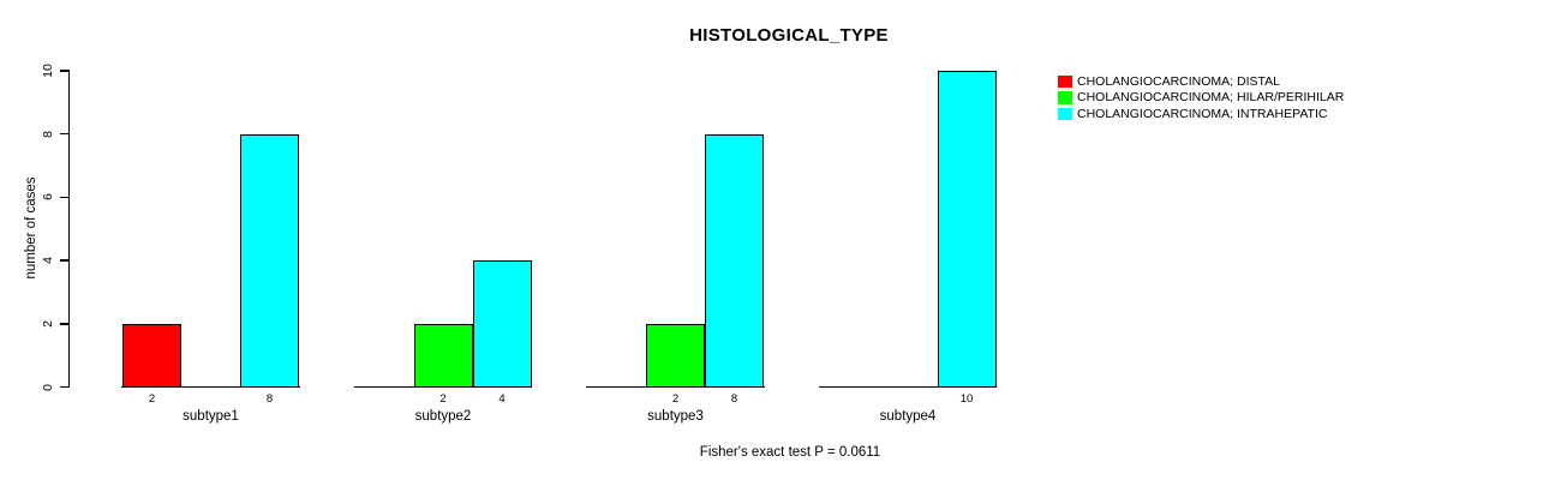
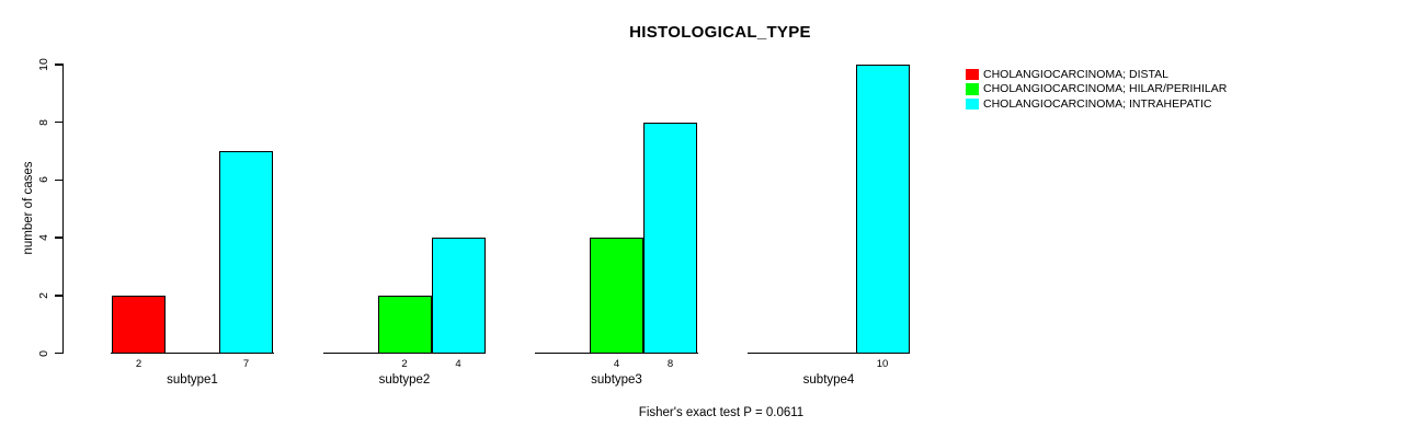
CHOLANGIOCARCINOMA; INTRAHEPATIC/subtype1: 8 -> 7
CHOLANGIOCARCINOMA; HILAR/PERIHILAR/subtype3: 2 -> 4
